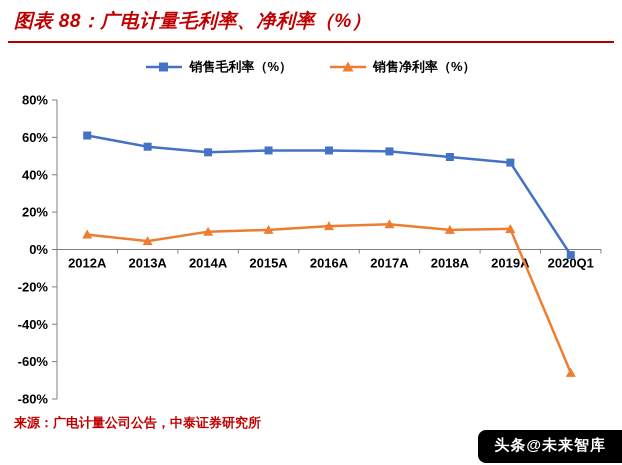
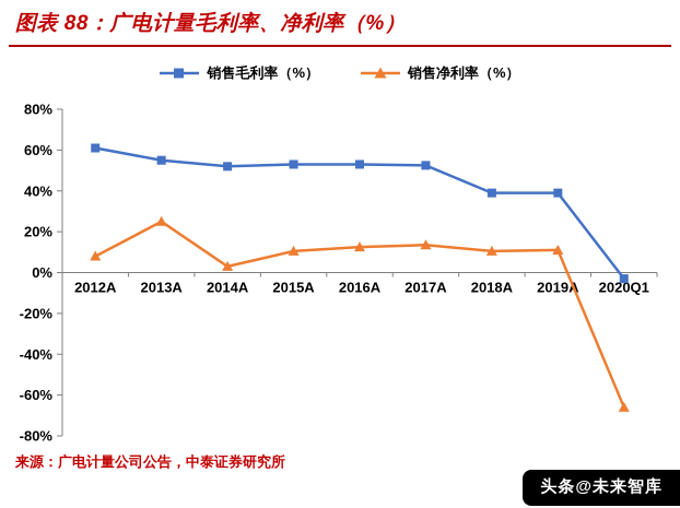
销售净利率（%）/2013A: 4% -> 25%
销售净利率（%）/2014A: 10% -> 3%
销售毛利率（%）/2018A: 50% -> 39%
销售毛利率（%）/2019A: 46% -> 39%
